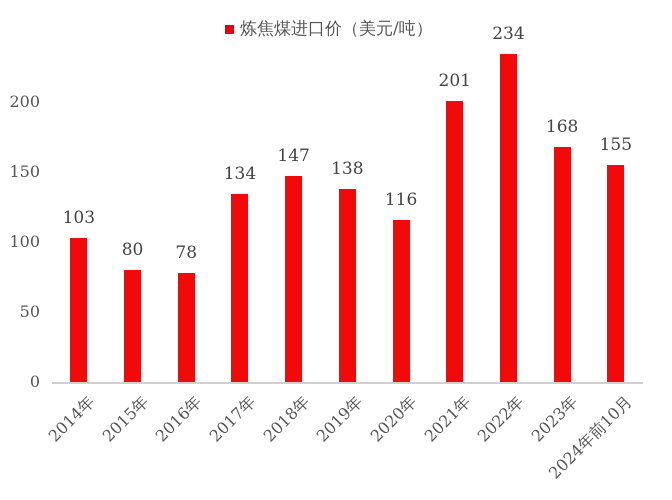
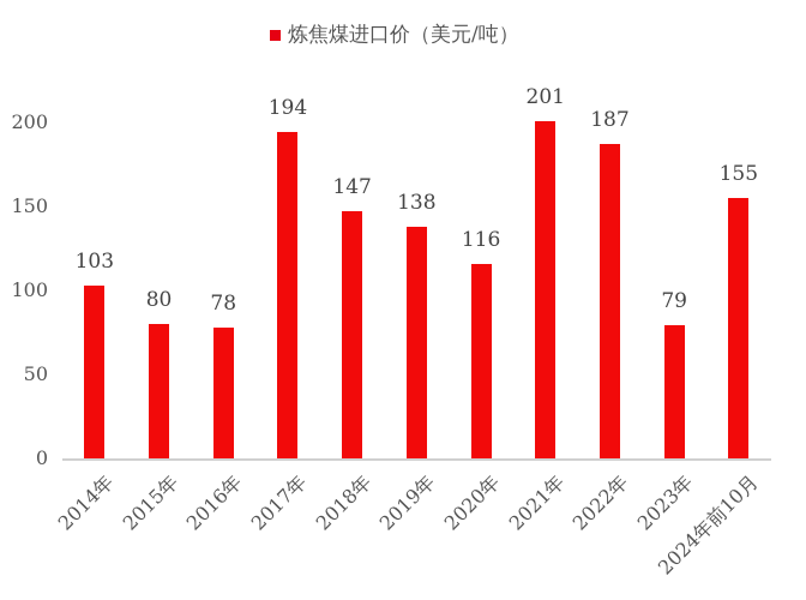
2017年: 134 -> 194
2022年: 234 -> 187
2023年: 168 -> 79
